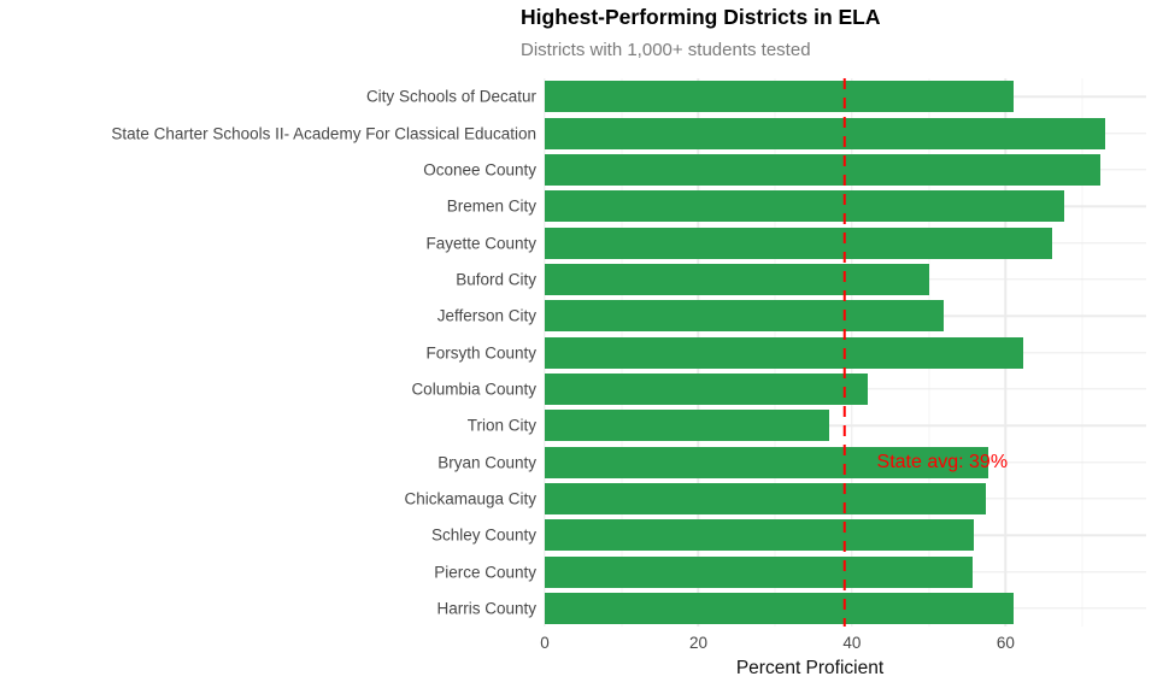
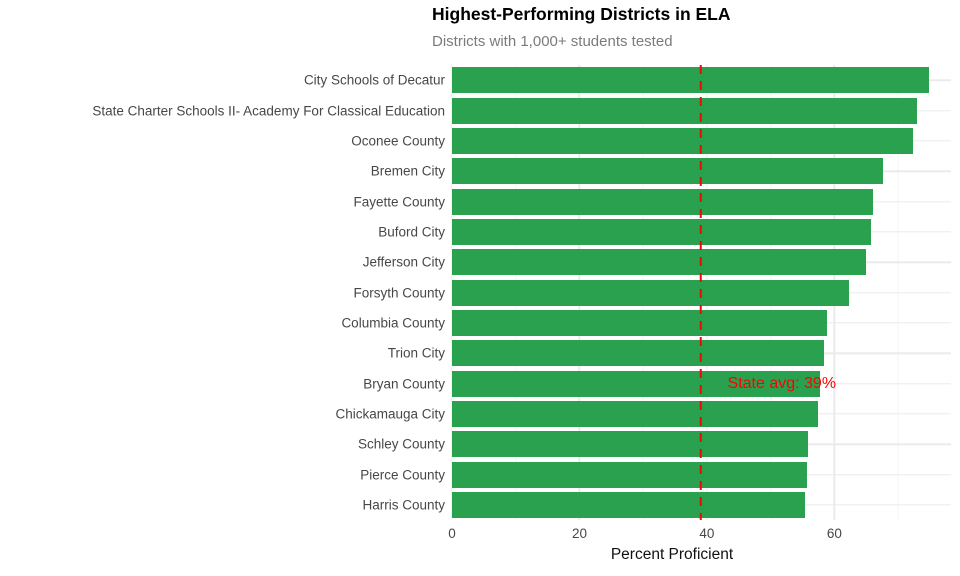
City Schools of Decatur: 61 -> 75
Buford City: 50 -> 66
Jefferson City: 52 -> 65
Columbia County: 42 -> 59
Trion City: 37 -> 58
Harris County: 61 -> 55
